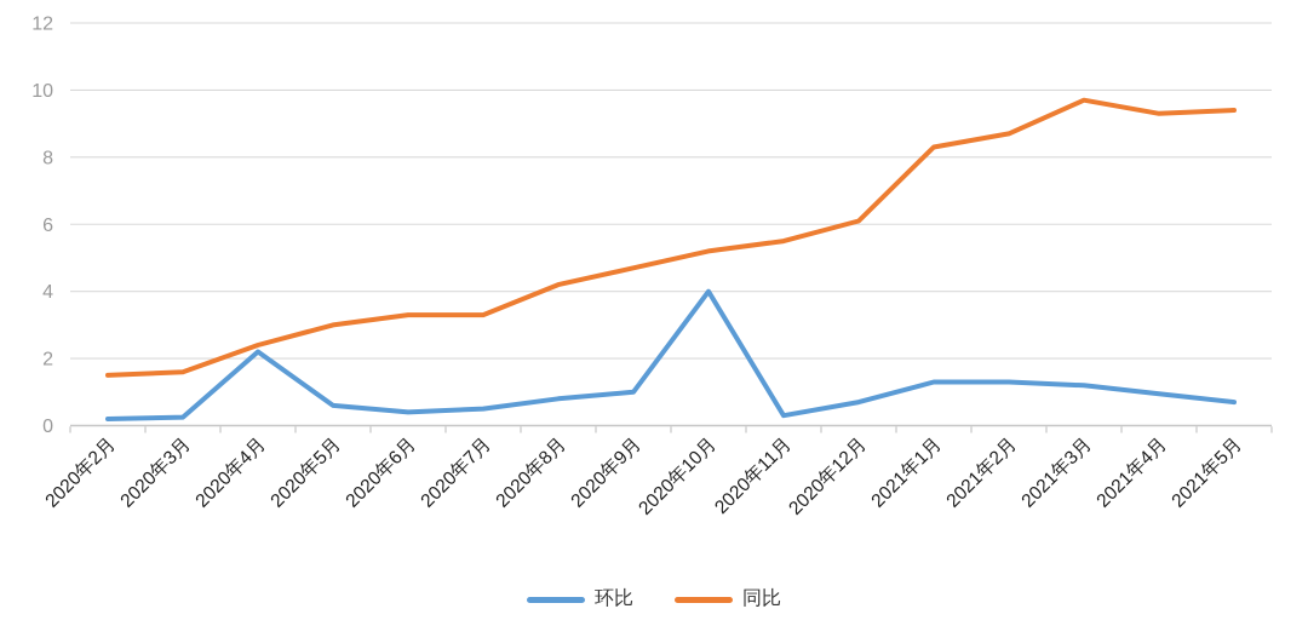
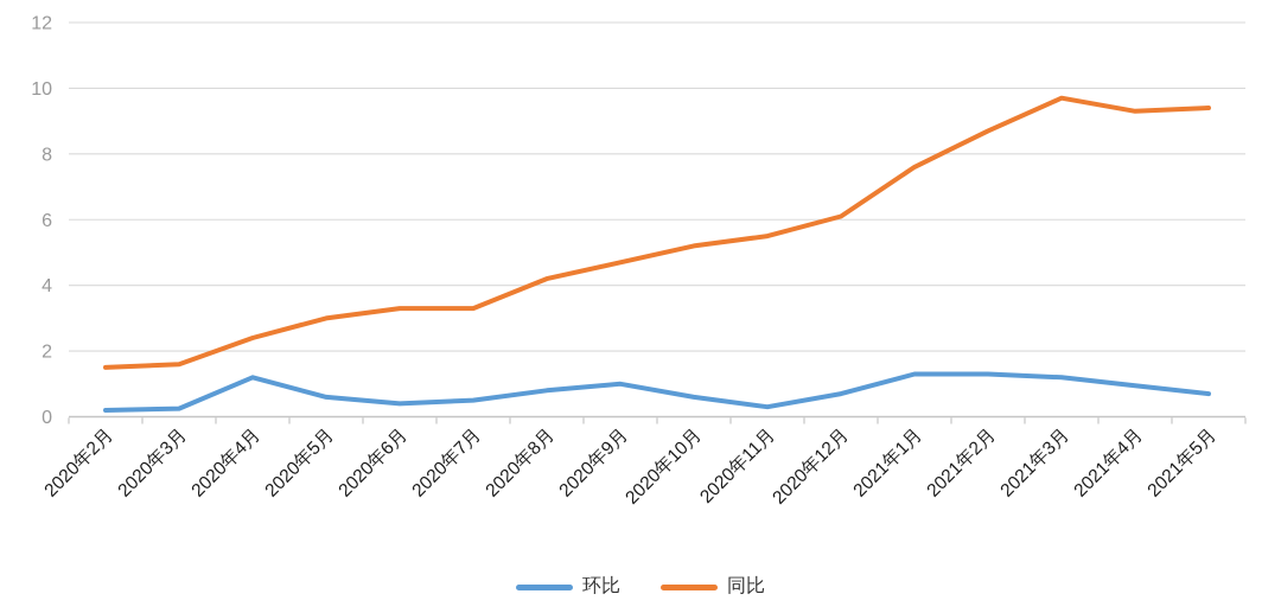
环比/2020年4月: 2.2 -> 1.2
环比/2020年10月: 4.0 -> 0.6
同比/2021年1月: 8.3 -> 7.6
